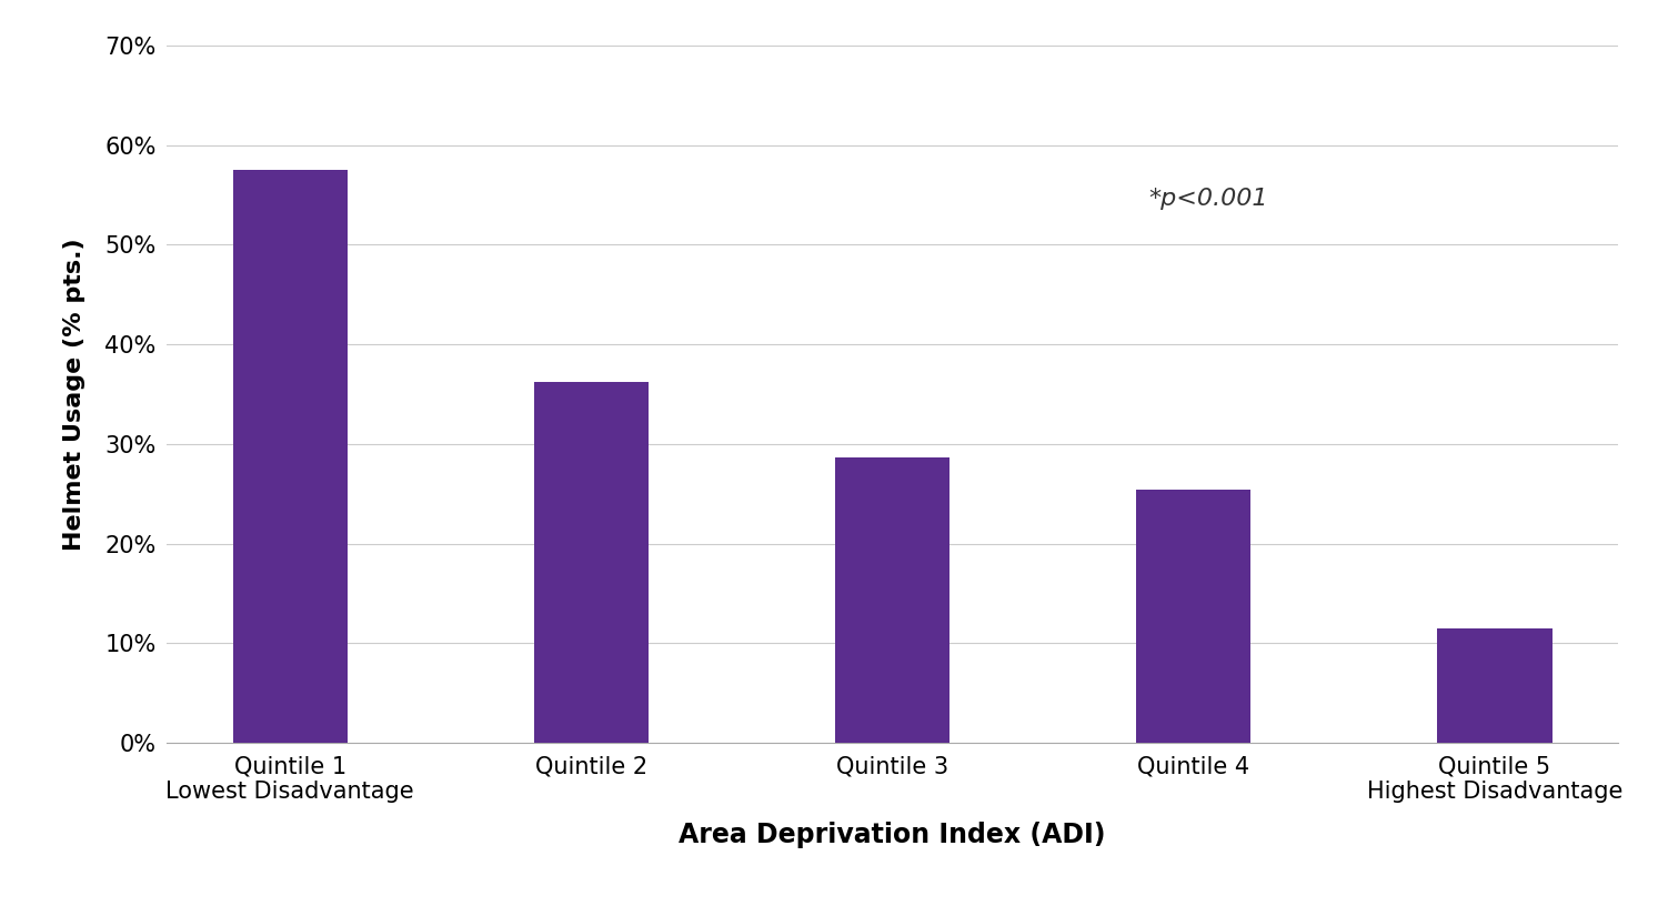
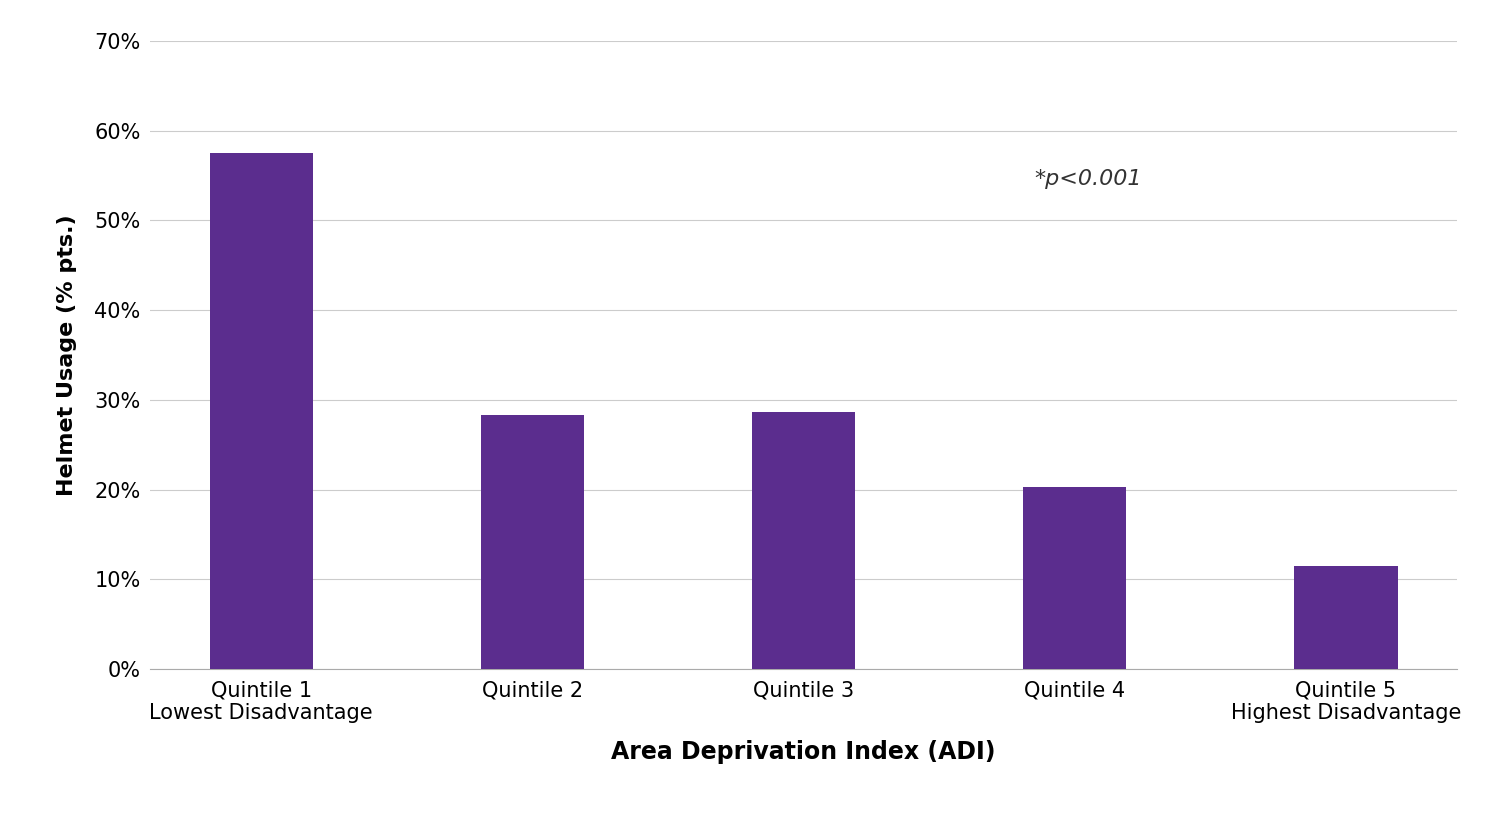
Quintile 2: 36.2% -> 28.3%
Quintile 4: 25.4% -> 20.3%
